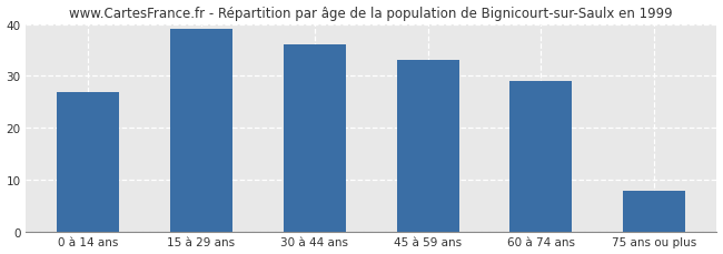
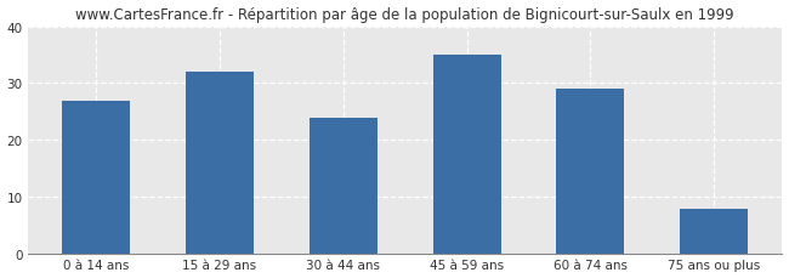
15 à 29 ans: 39 -> 32
30 à 44 ans: 36 -> 24
45 à 59 ans: 33 -> 35
